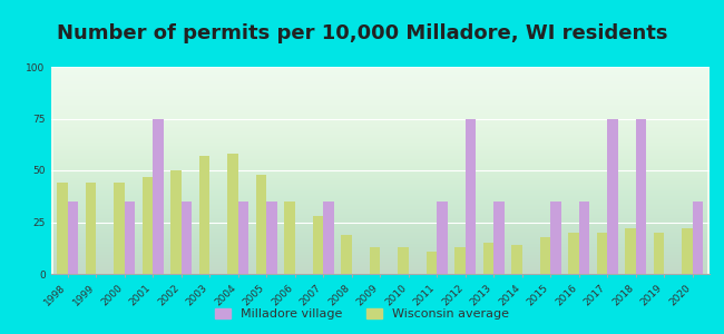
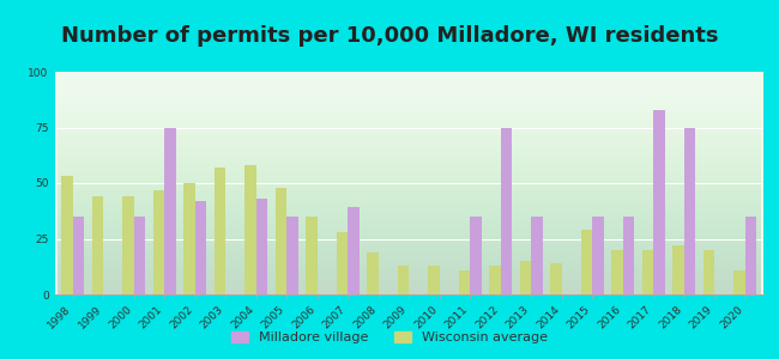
Wisconsin average/1998: 44 -> 53
Milladore village/2002: 35 -> 42
Milladore village/2004: 35 -> 43
Milladore village/2007: 35 -> 39
Wisconsin average/2015: 18 -> 29
Milladore village/2017: 75 -> 83
Wisconsin average/2020: 22 -> 11
